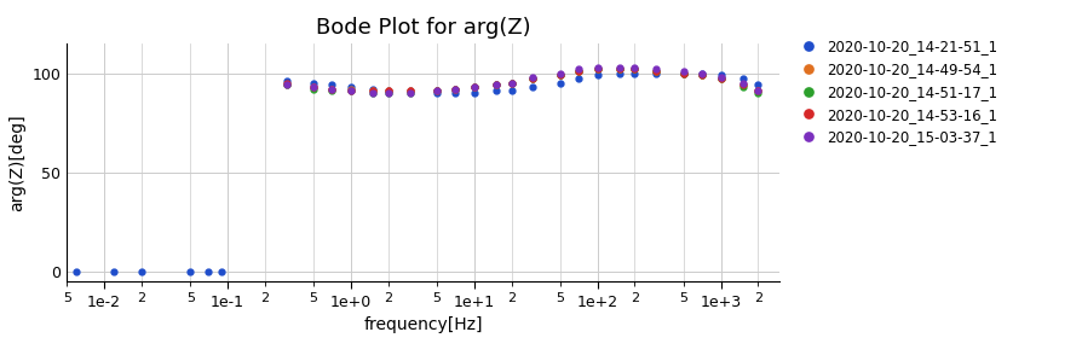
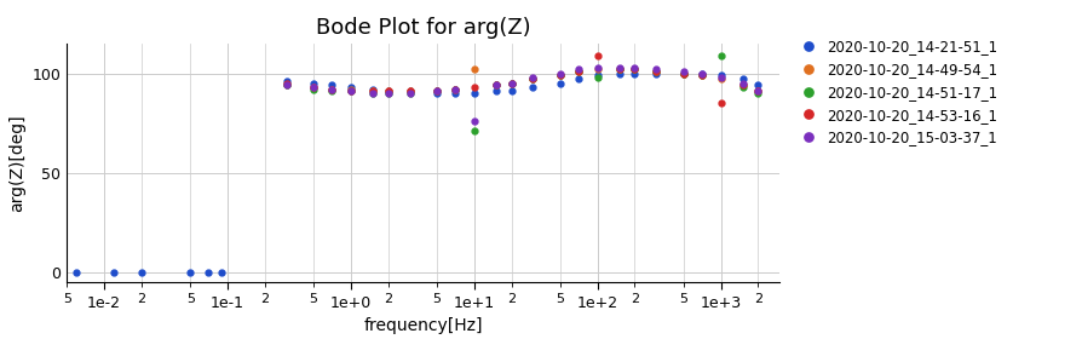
2020-10-20_14-49-54_1/1e+1: 93 -> 102
2020-10-20_14-51-17_1/1e+1: 93 -> 71
2020-10-20_15-03-37_1/1e+1: 93 -> 76
2020-10-20_14-51-17_1/1e+2: 102 -> 98
2020-10-20_14-53-16_1/1e+2: 102 -> 109
2020-10-20_14-51-17_1/1e+3: 97 -> 109
2020-10-20_14-53-16_1/1e+3: 97 -> 85
